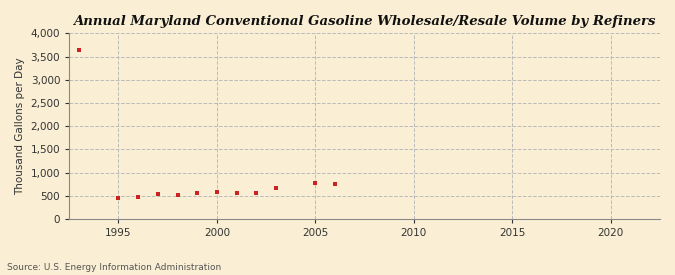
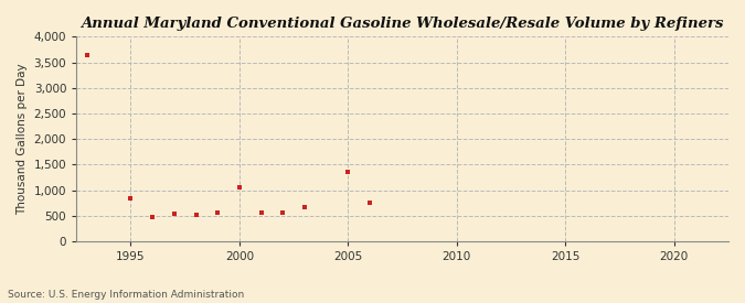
1995: 450 -> 850
2000: 580 -> 1,050
2005: 780 -> 1,350
